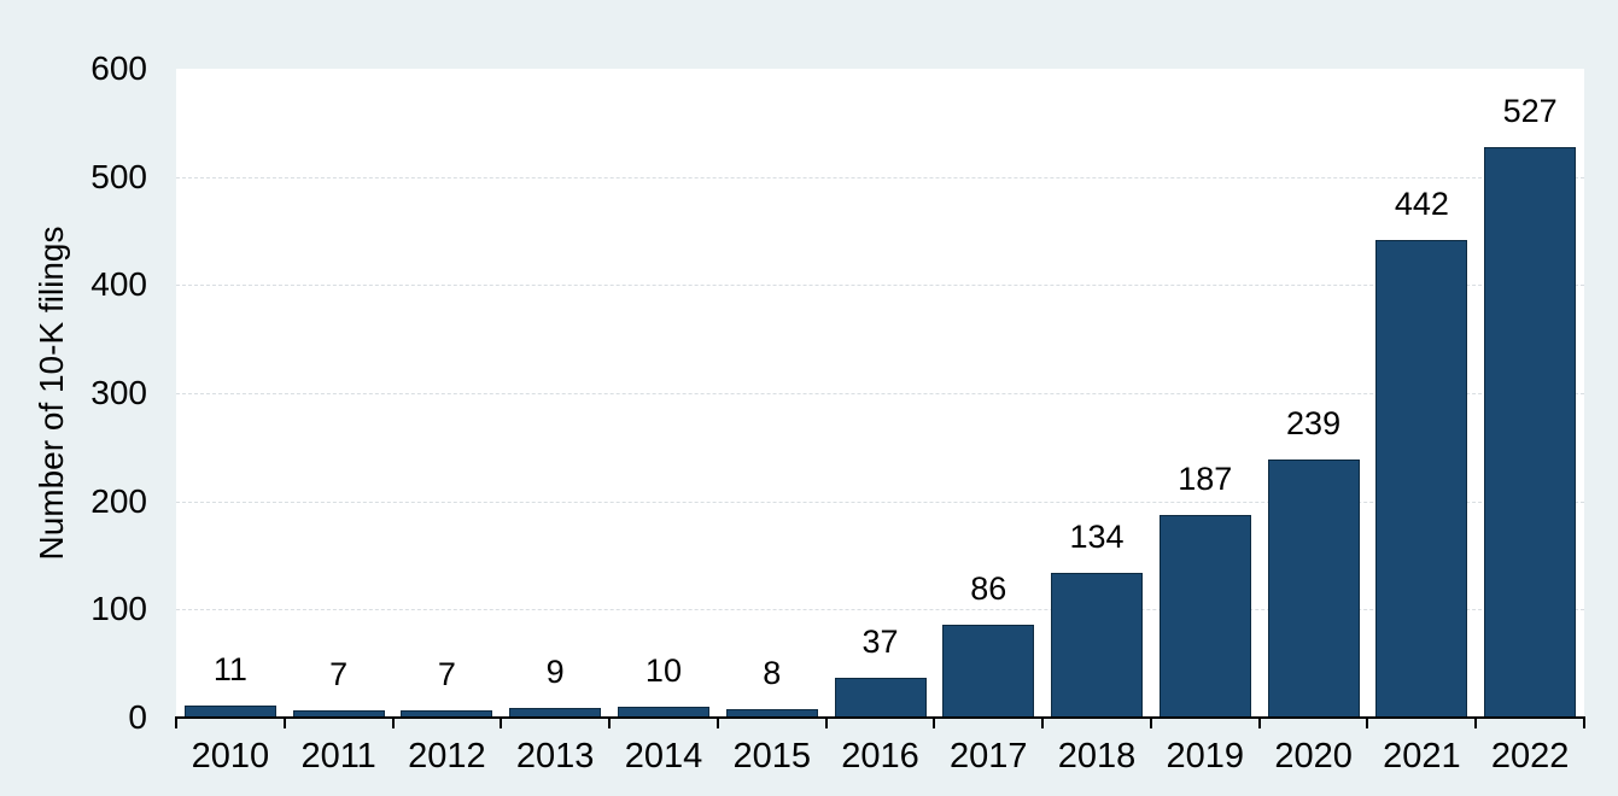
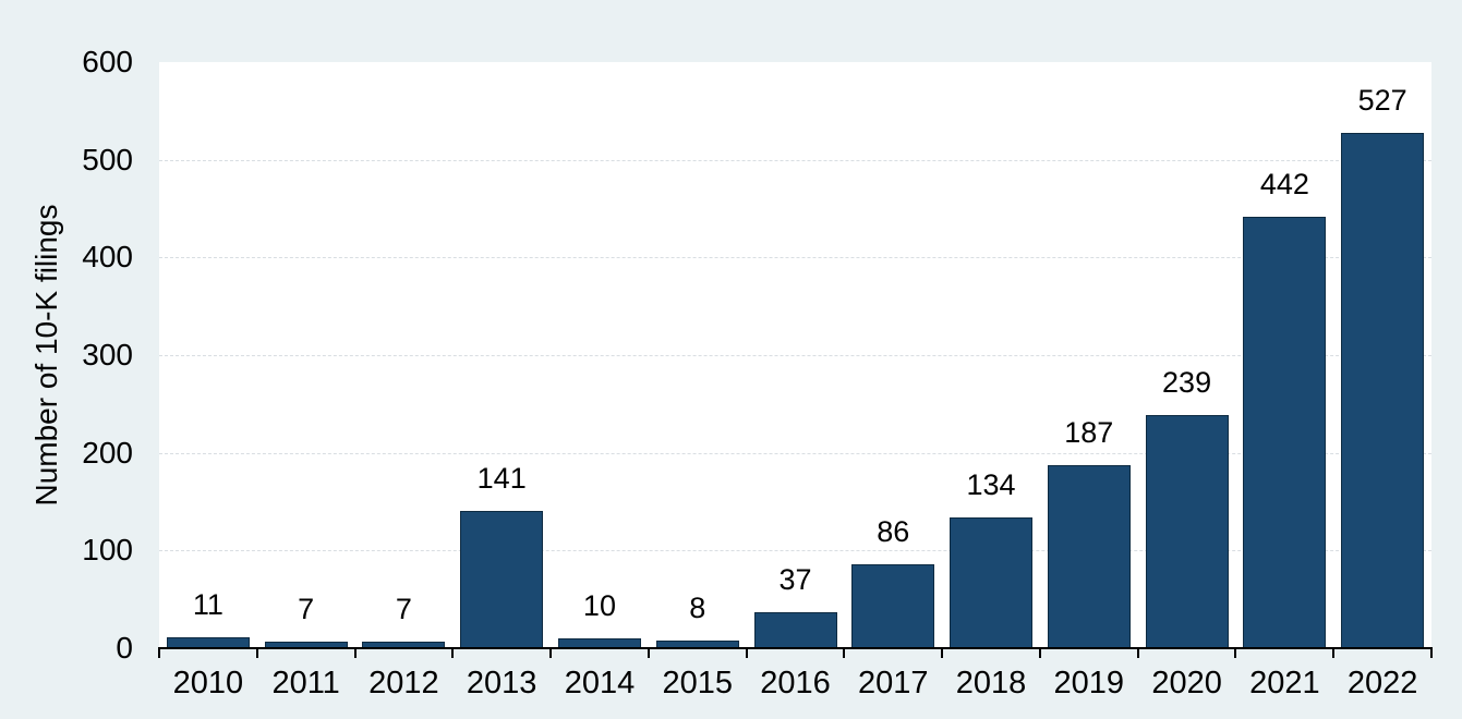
2013: 9 -> 141
